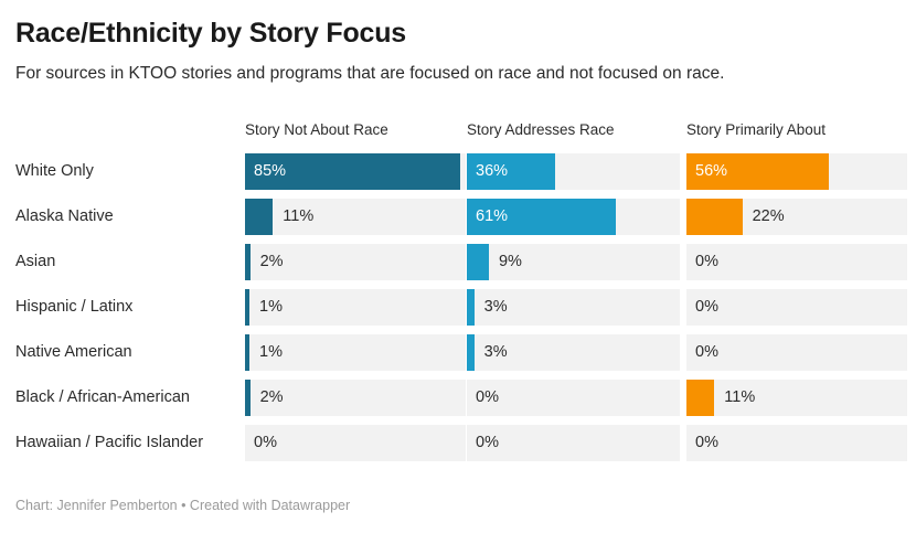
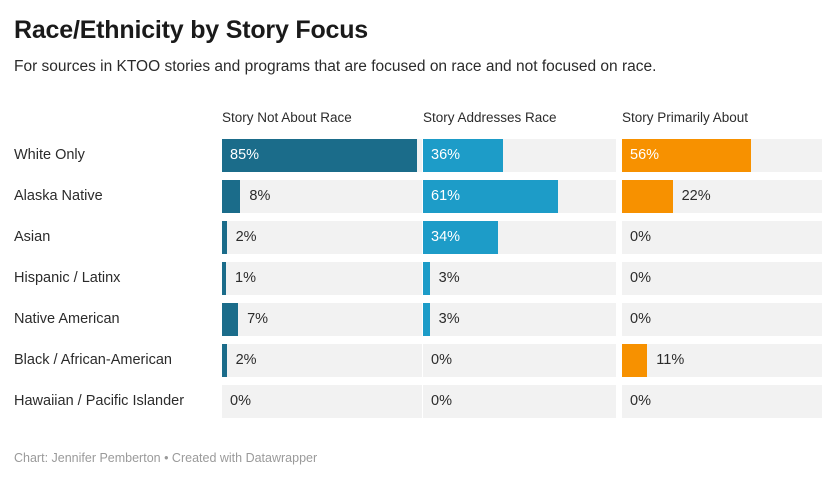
Story Not About Race (254 sources)/Alaska Native: 11% -> 8%
Story Addresses Race (33 sources)/Asian: 9% -> 34%
Story Not About Race (254 sources)/Native American: 1% -> 7%
